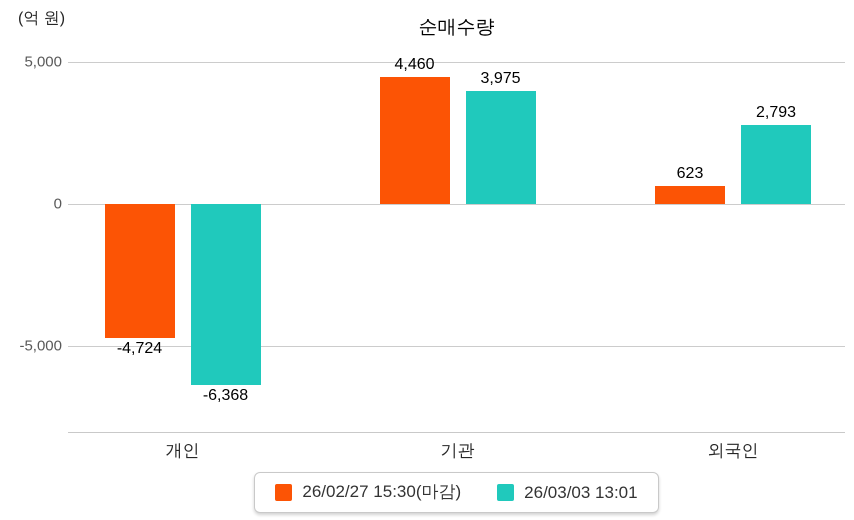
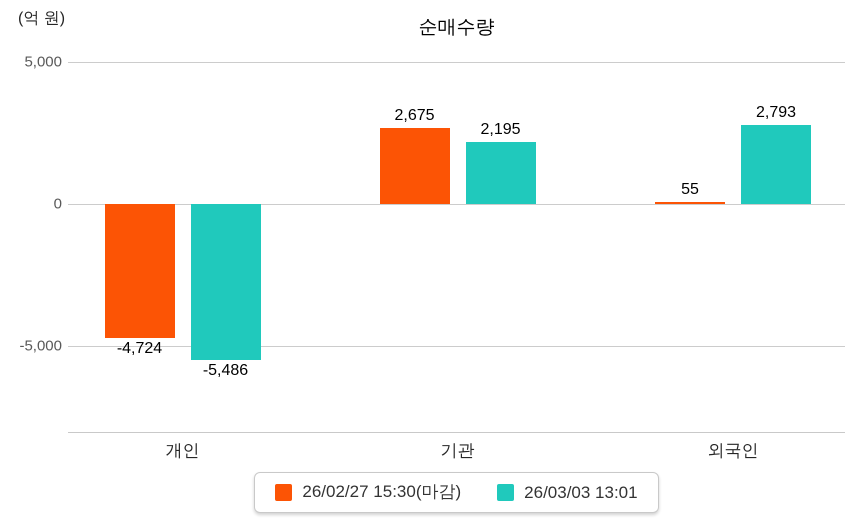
26/03/03 13:01/개인: -6,368 -> -5,486
26/02/27 15:30(마감)/기관: 4,460 -> 2,675
26/03/03 13:01/기관: 3,975 -> 2,195
26/02/27 15:30(마감)/외국인: 623 -> 55
